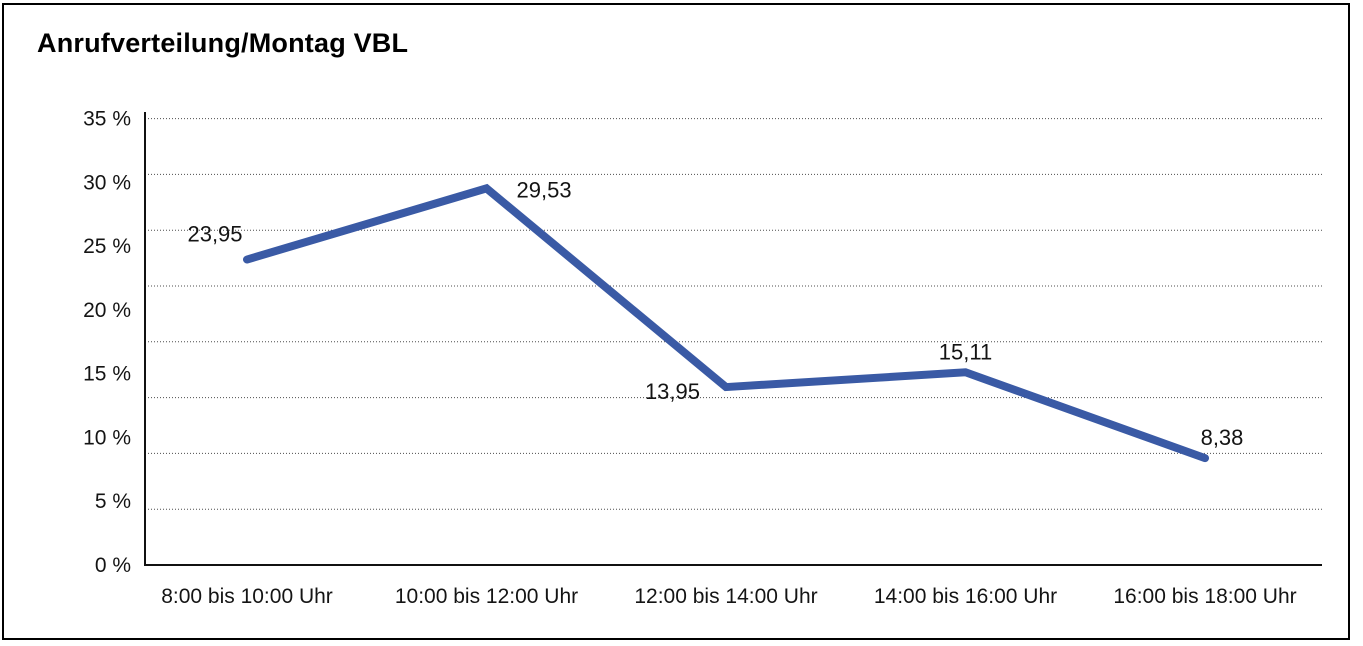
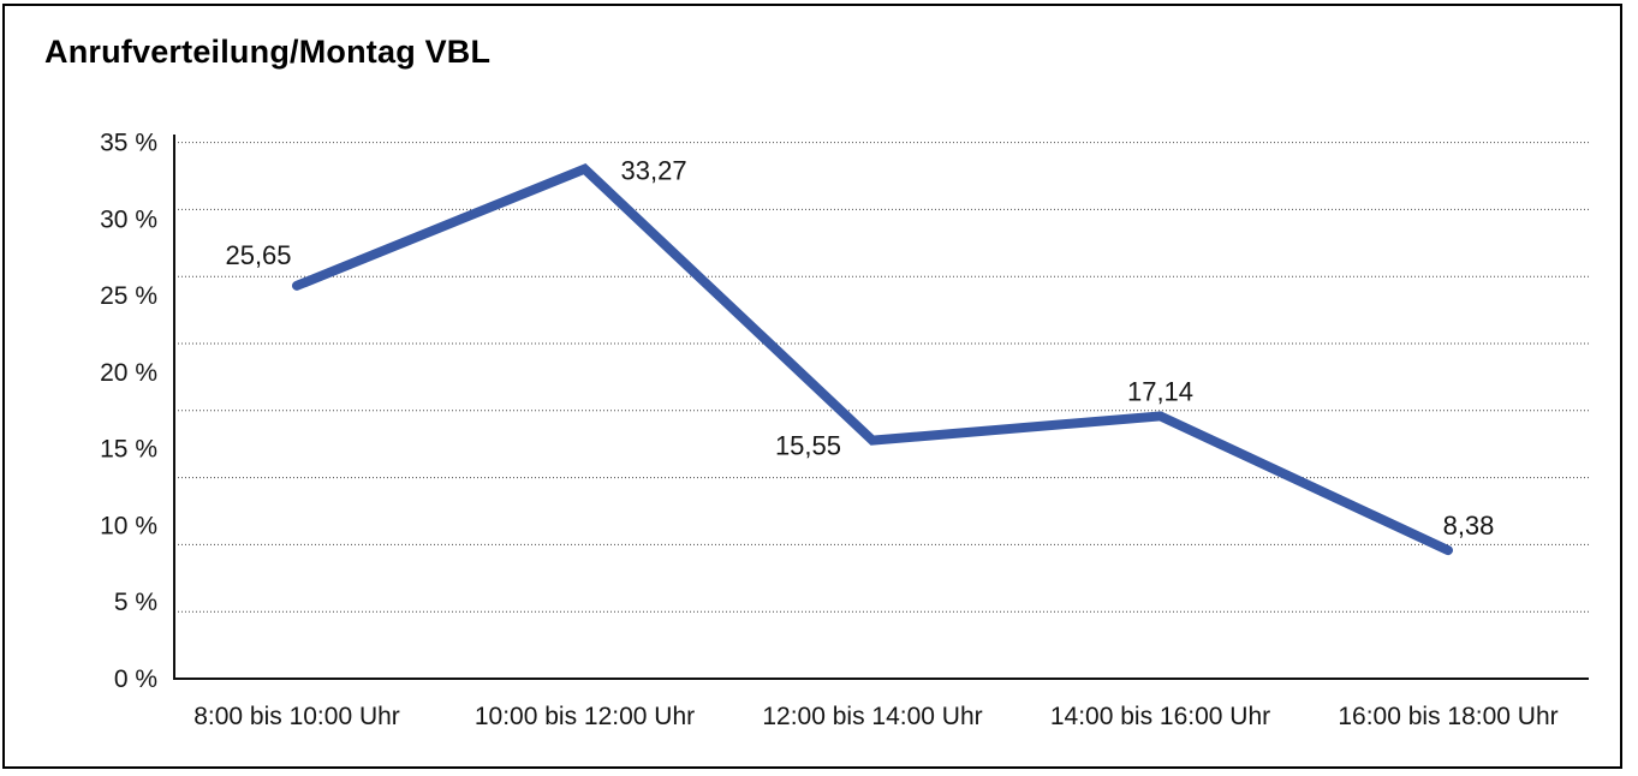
8:00 bis 10:00 Uhr: 23,95 -> 25,65
10:00 bis 12:00 Uhr: 29,53 -> 33,27
12:00 bis 14:00 Uhr: 13,95 -> 15,55
14:00 bis 16:00 Uhr: 15,11 -> 17,14
